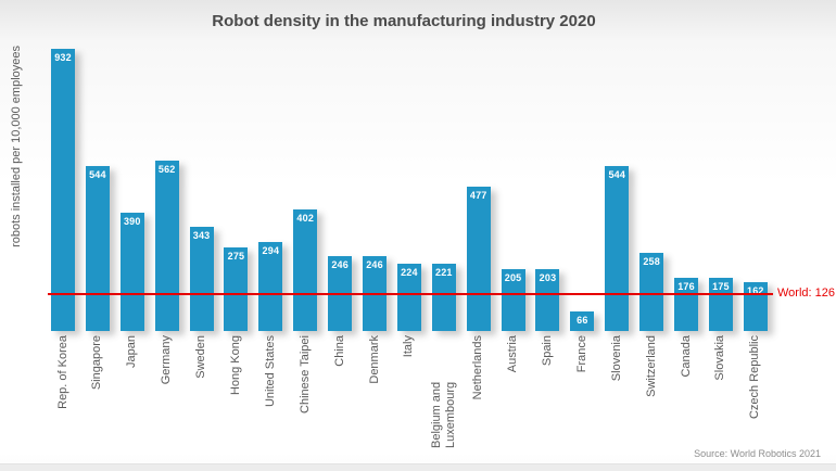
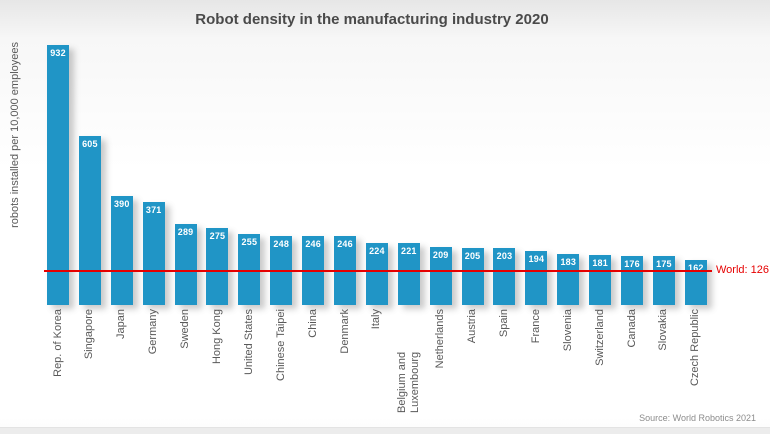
Singapore: 544 -> 605
Germany: 562 -> 371
Sweden: 343 -> 289
United States: 294 -> 255
Chinese Taipei: 402 -> 248
Netherlands: 477 -> 209
France: 66 -> 194
Slovenia: 544 -> 183
Switzerland: 258 -> 181
